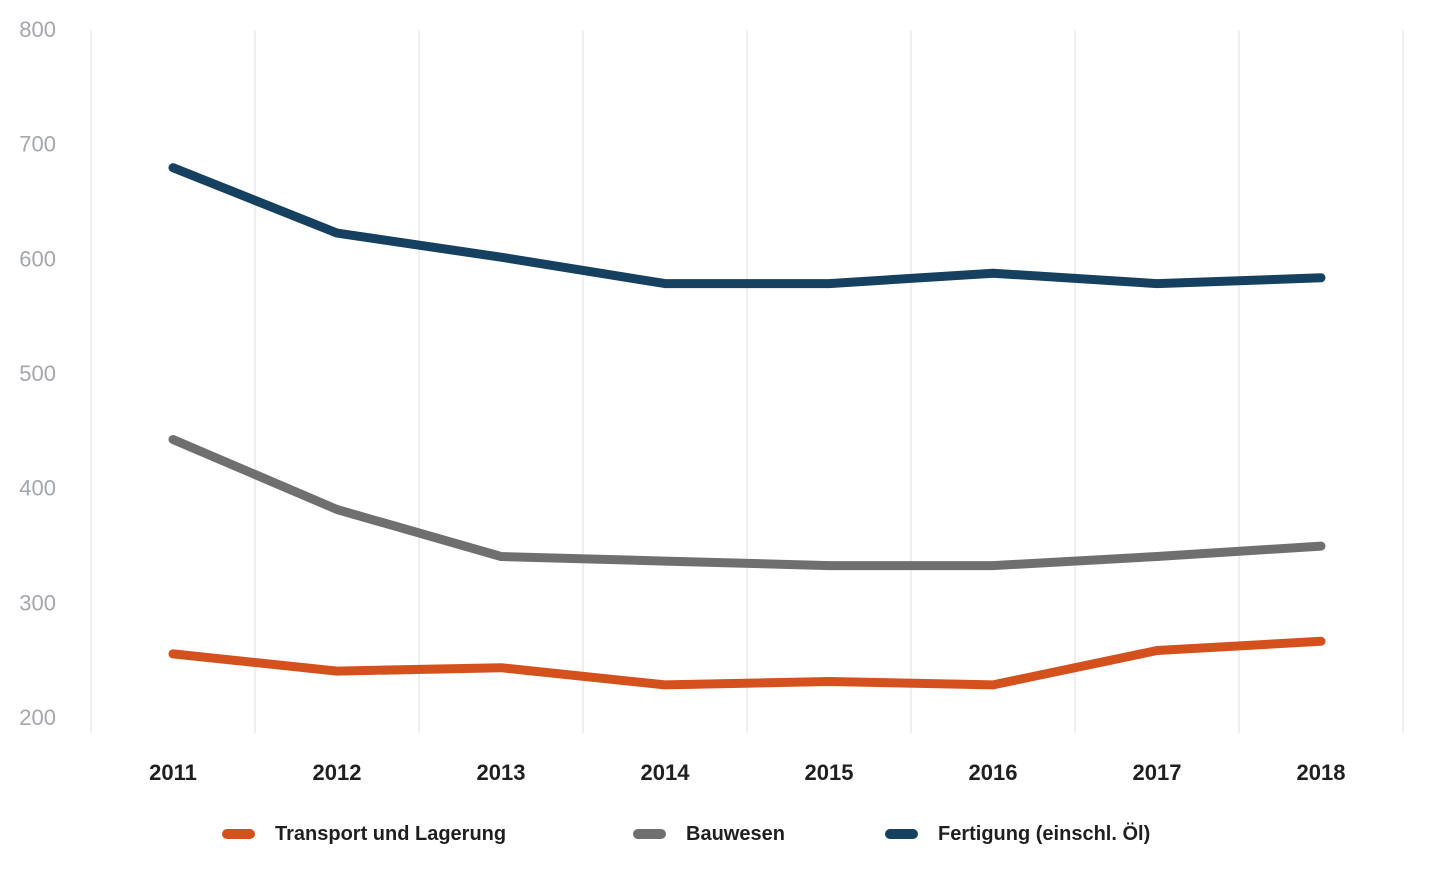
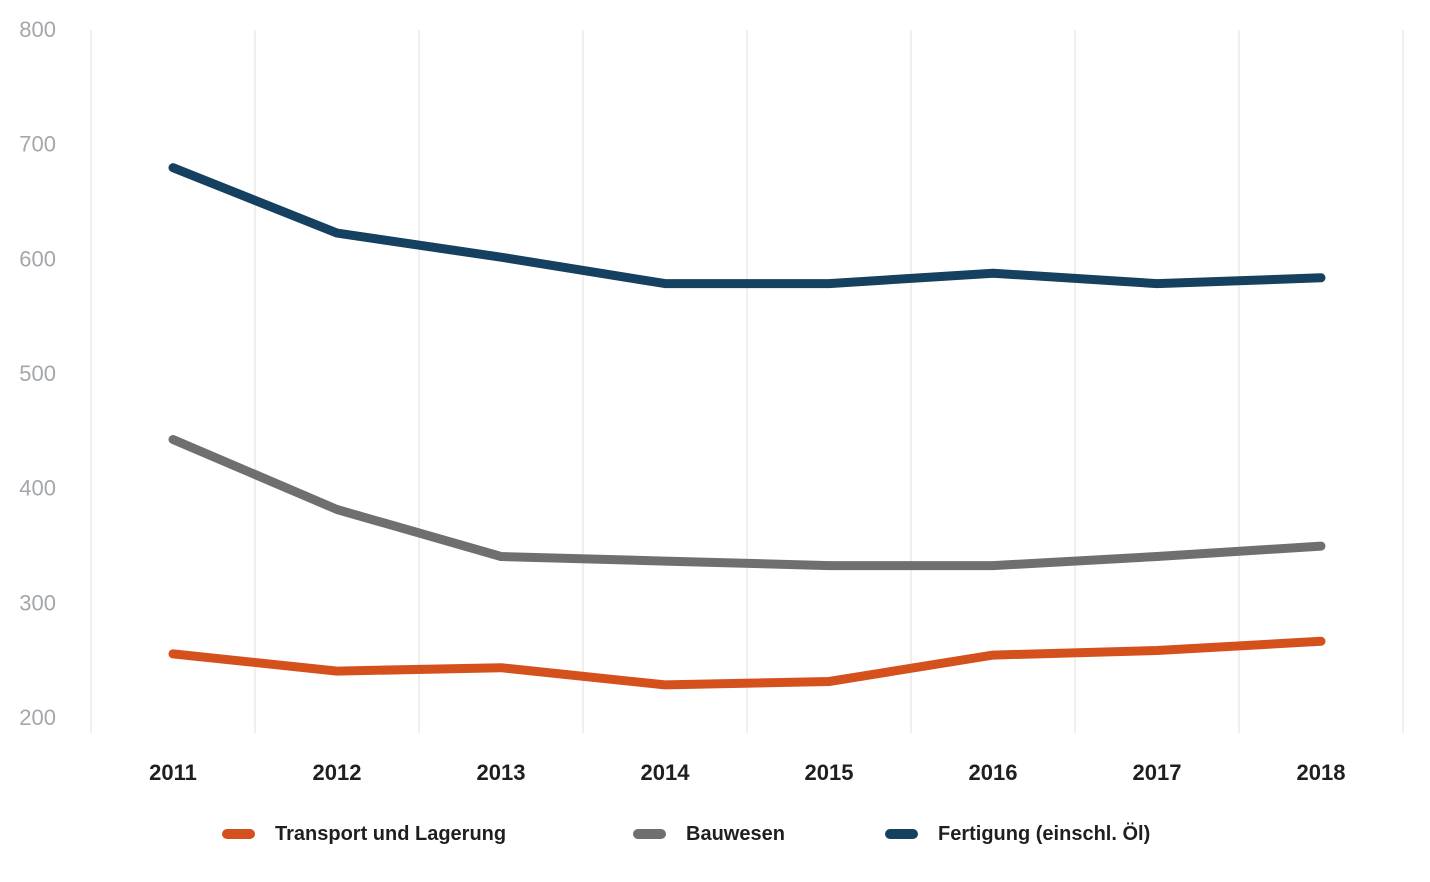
Transport und Lagerung/2016: 228 -> 254
